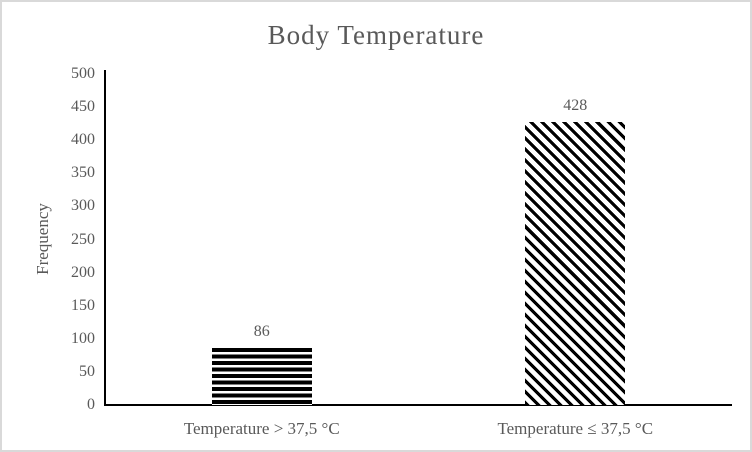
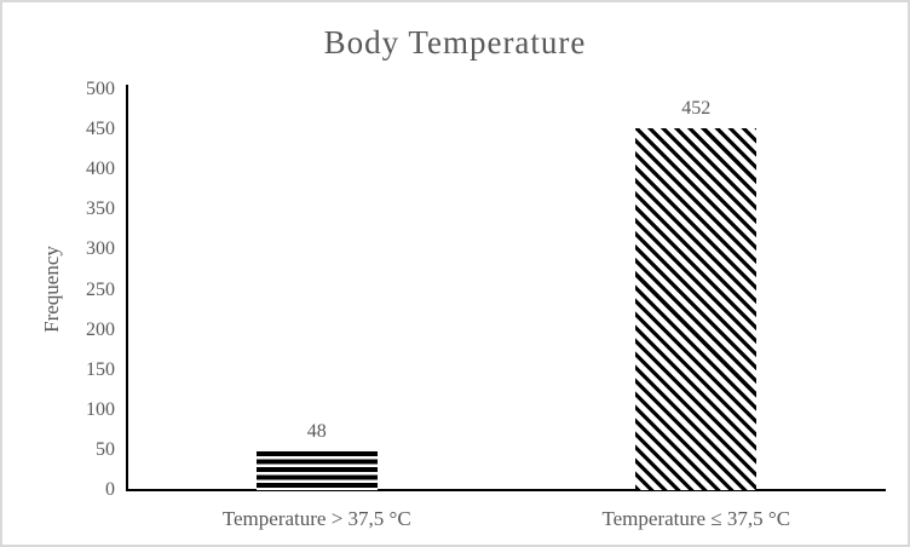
Temperature > 37,5 °C: 86 -> 48
Temperature ≤ 37,5 °C: 428 -> 452
